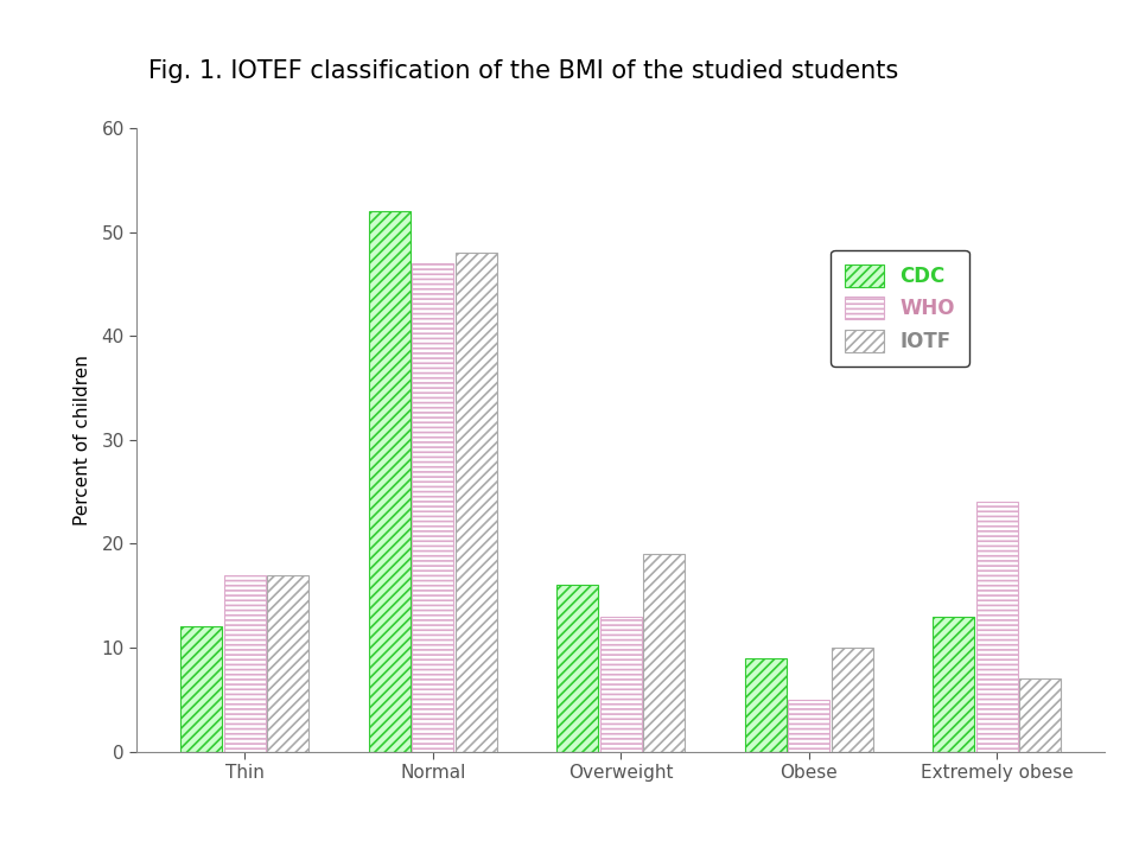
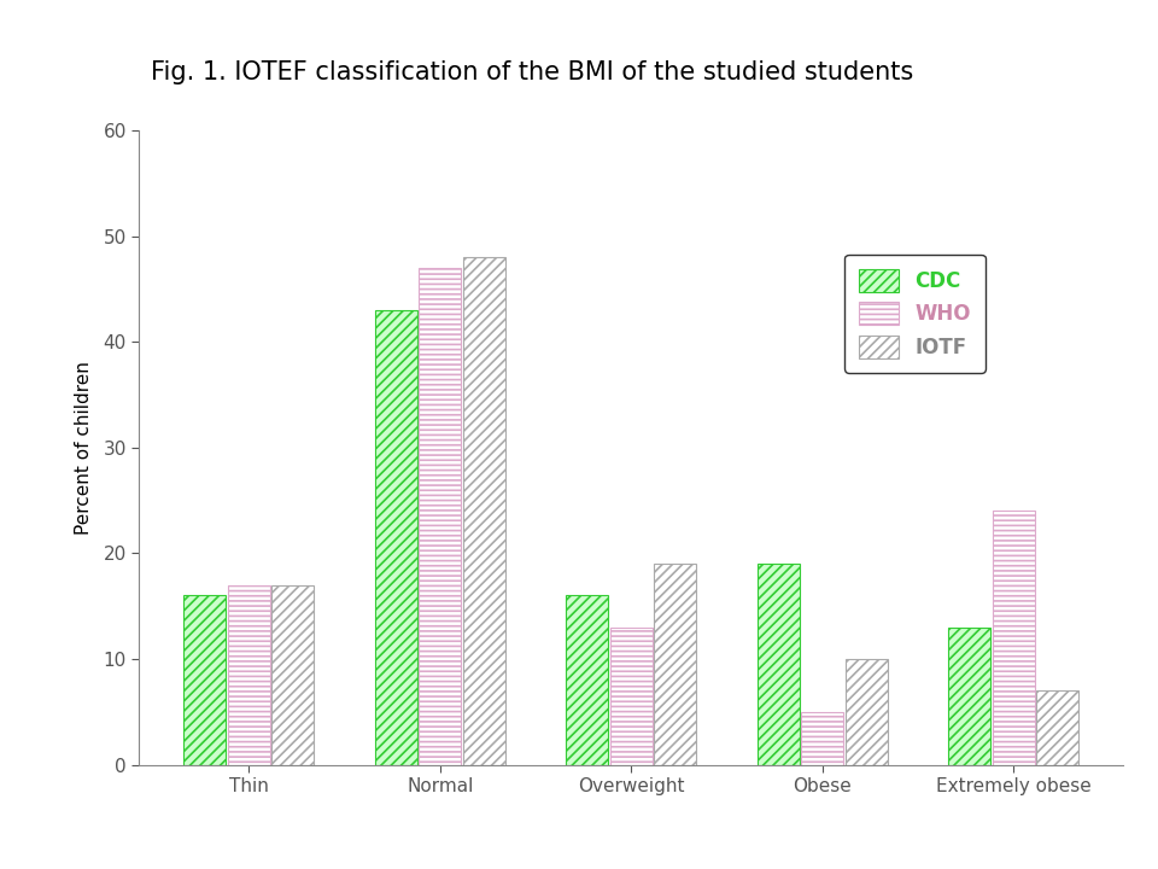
CDC/Thin: 12 -> 16
CDC/Normal: 52 -> 43
CDC/Obese: 9 -> 19
